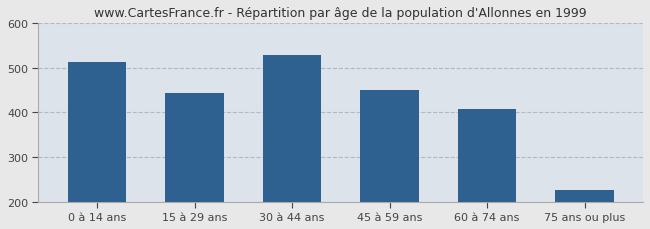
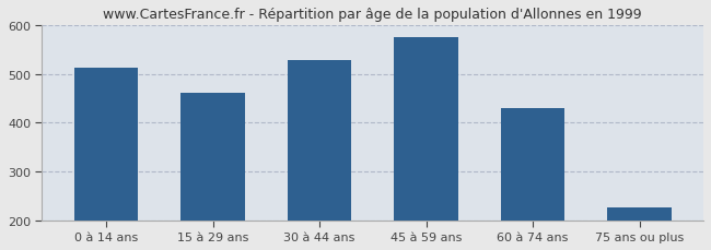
15 à 29 ans: 443 -> 460
45 à 59 ans: 449 -> 575
60 à 74 ans: 408 -> 430
